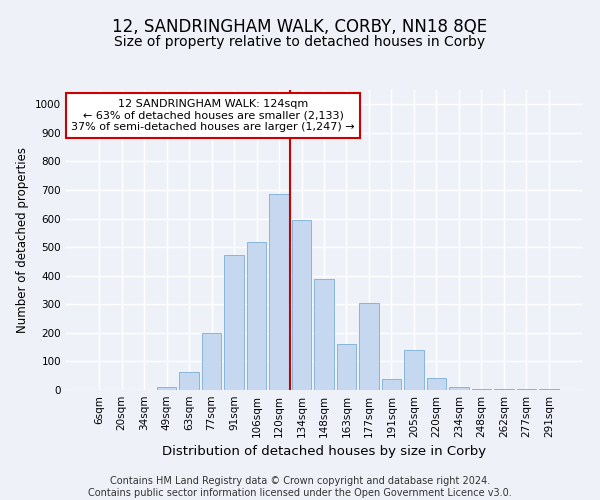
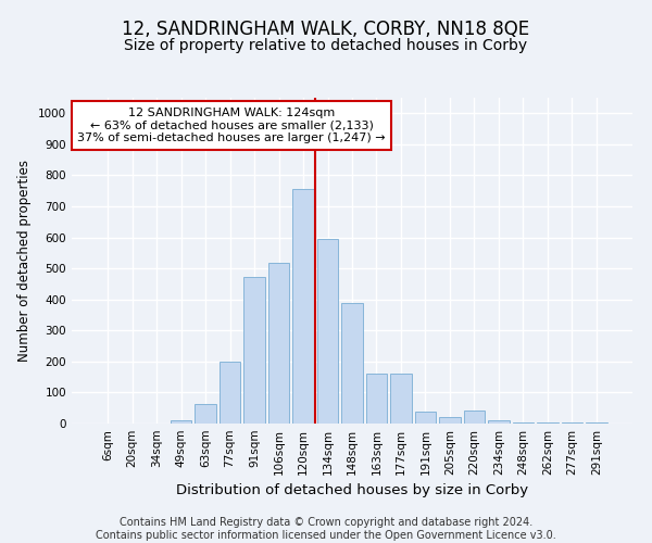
120sqm: 685 -> 757
177sqm: 305 -> 161
205sqm: 140 -> 22
